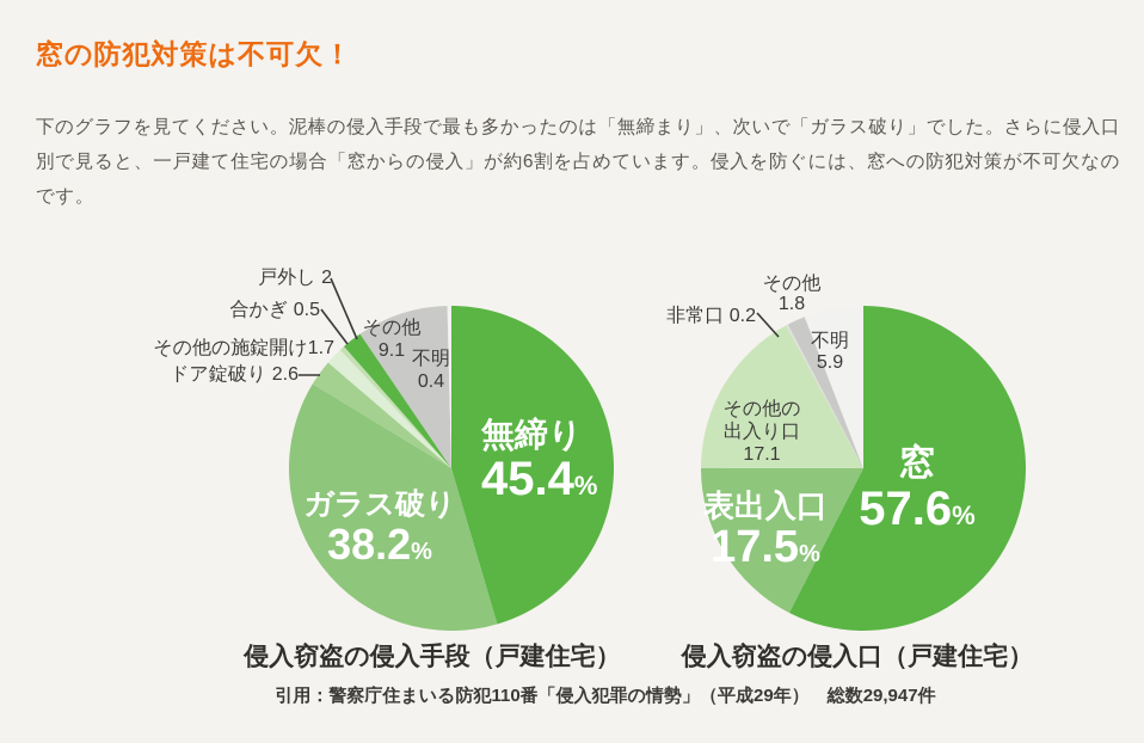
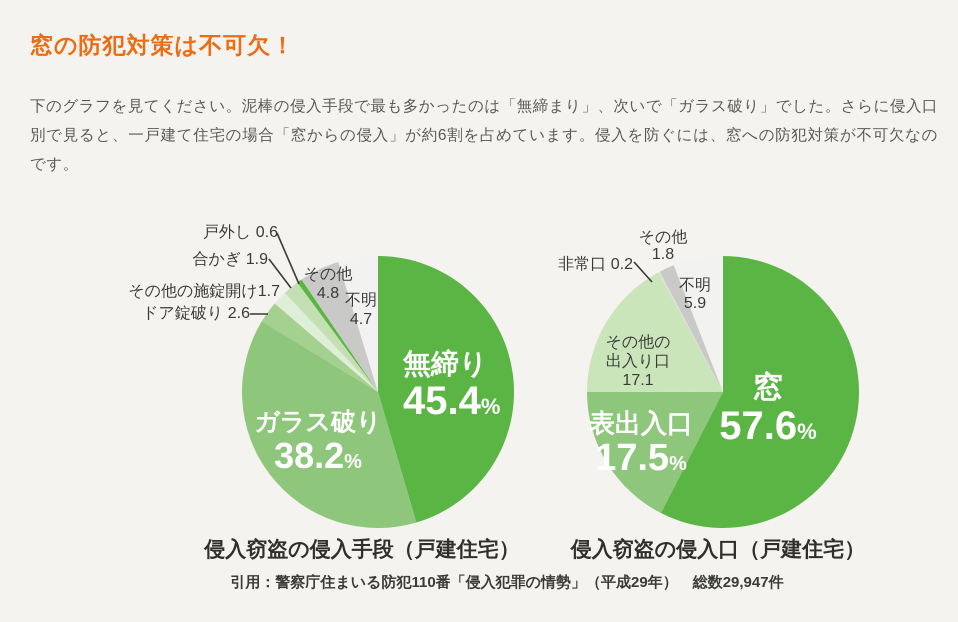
侵入窃盗の侵入手段（戸建住宅）/合かぎ: 0.5 -> 1.9
侵入窃盗の侵入手段（戸建住宅）/戸外し: 2 -> 0.6
侵入窃盗の侵入手段（戸建住宅）/その他: 9.1 -> 4.8
侵入窃盗の侵入手段（戸建住宅）/不明: 0.4 -> 4.7
